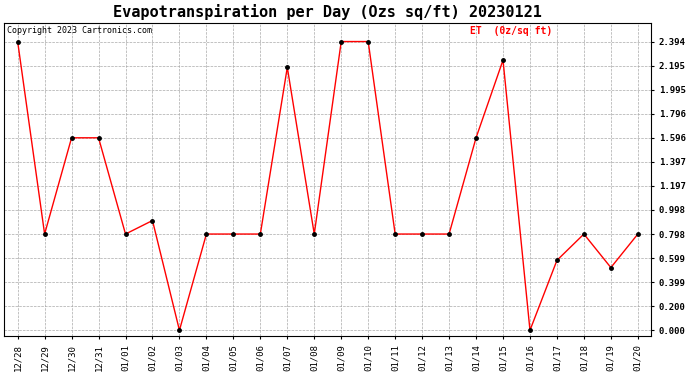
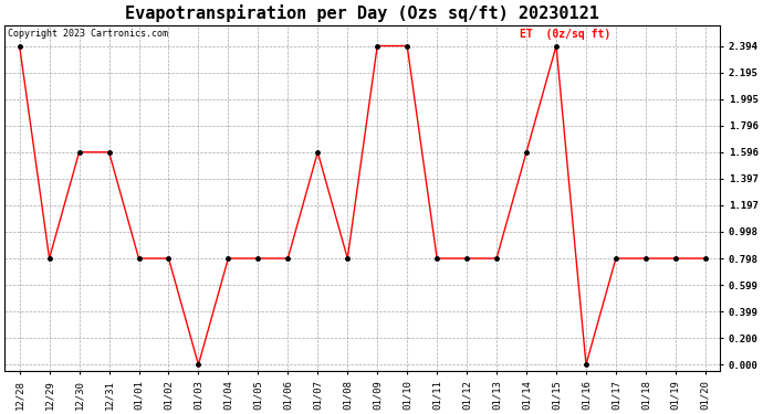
01/02: 0.91 -> 0.80
01/07: 2.18 -> 1.60
01/15: 2.24 -> 2.39
01/17: 0.58 -> 0.80
01/19: 0.52 -> 0.80
